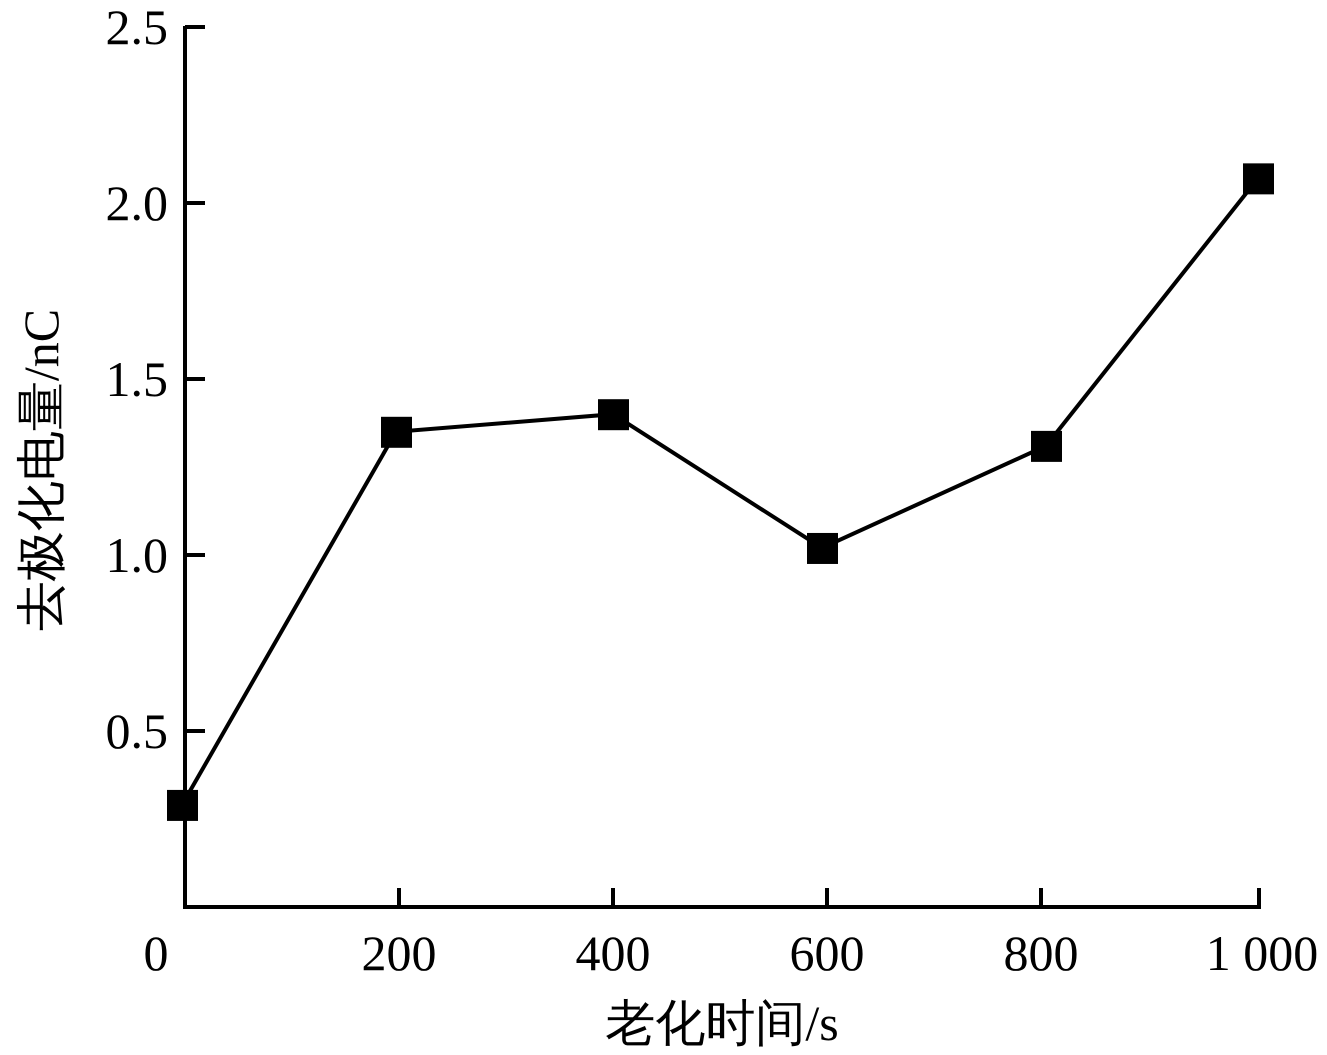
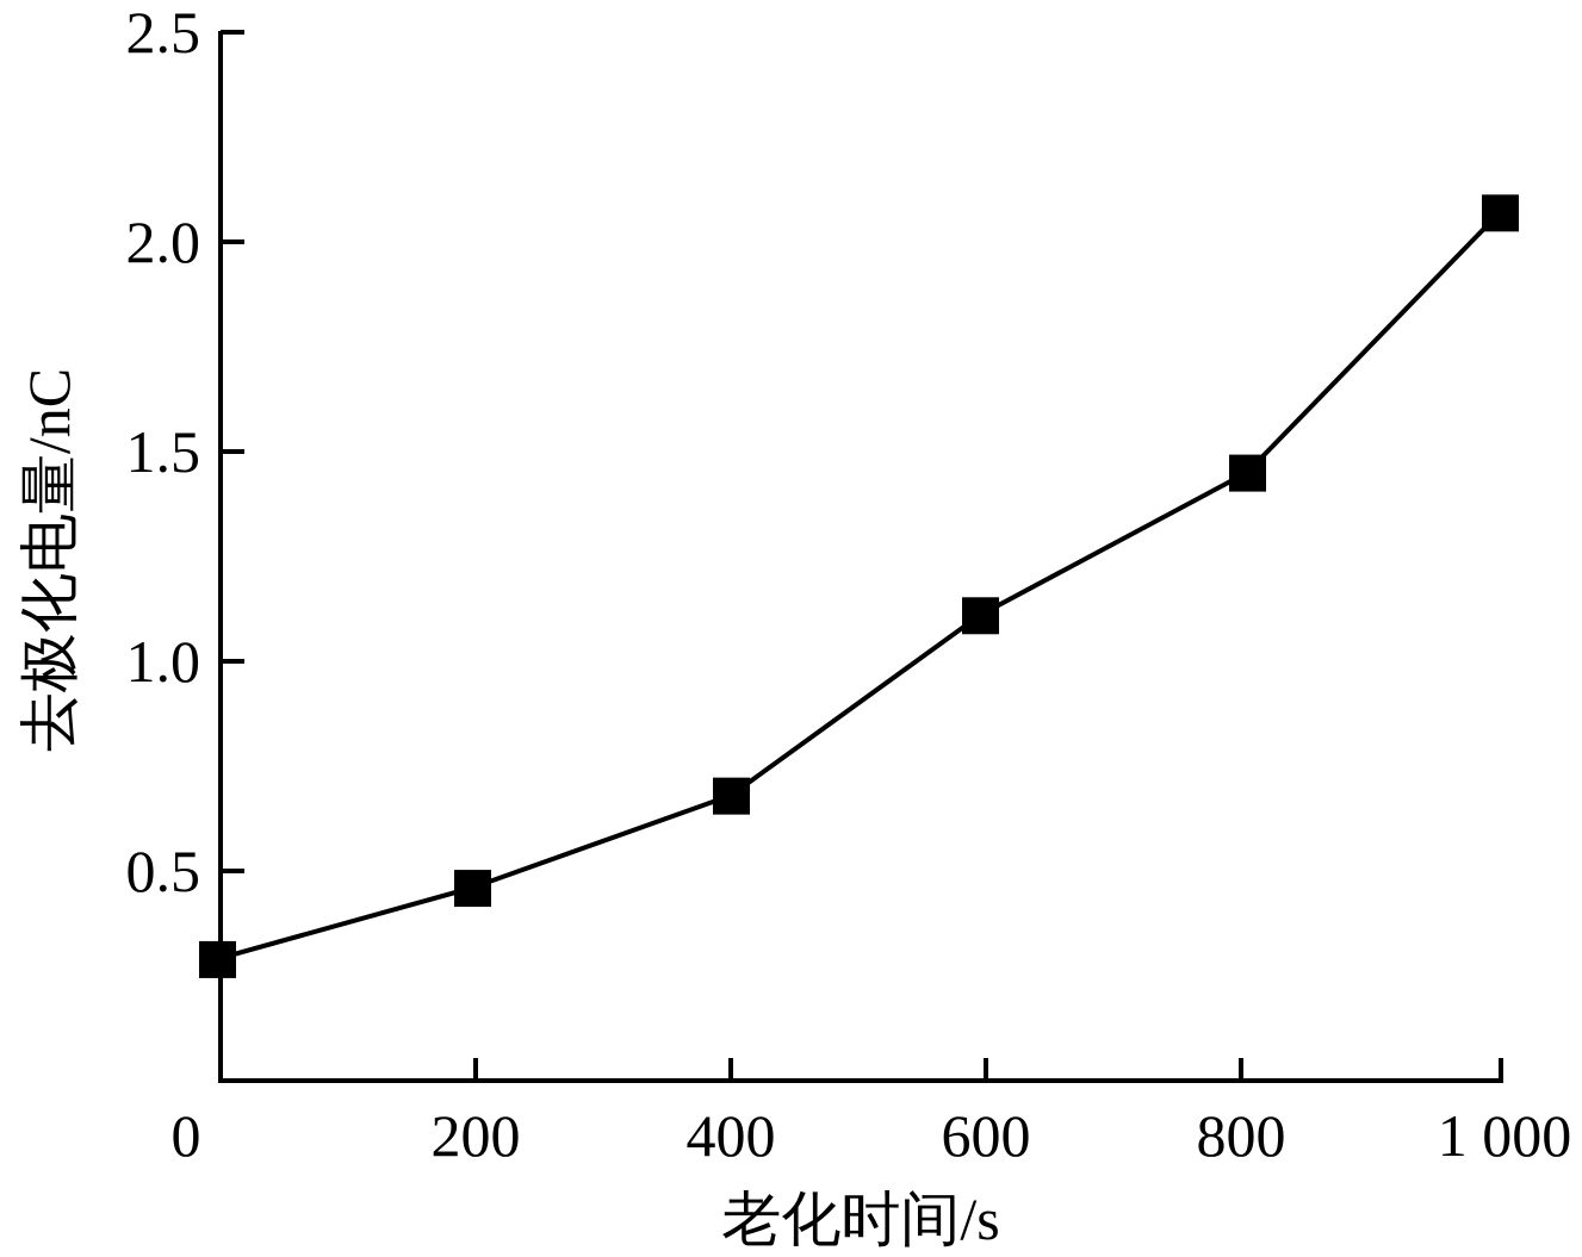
200: 1.35 -> 0.46
400: 1.40 -> 0.68
600: 1.02 -> 1.11
800: 1.31 -> 1.45
